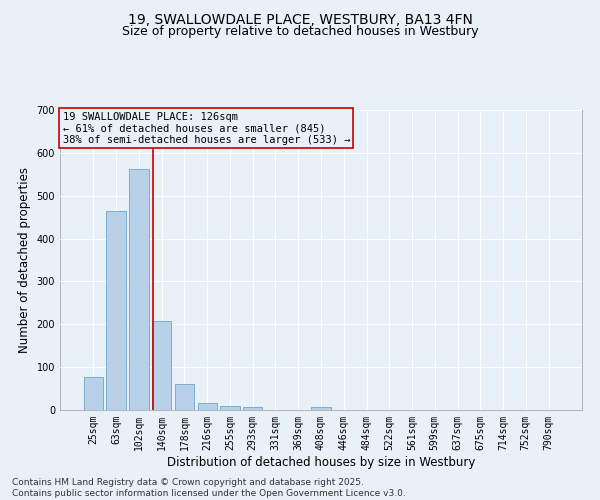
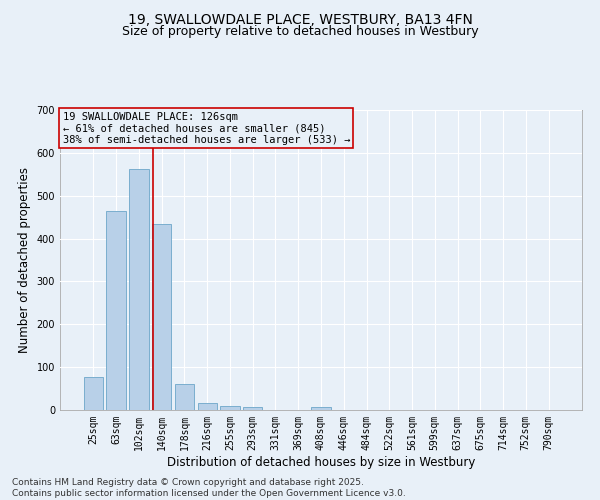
140sqm: 207 -> 435
